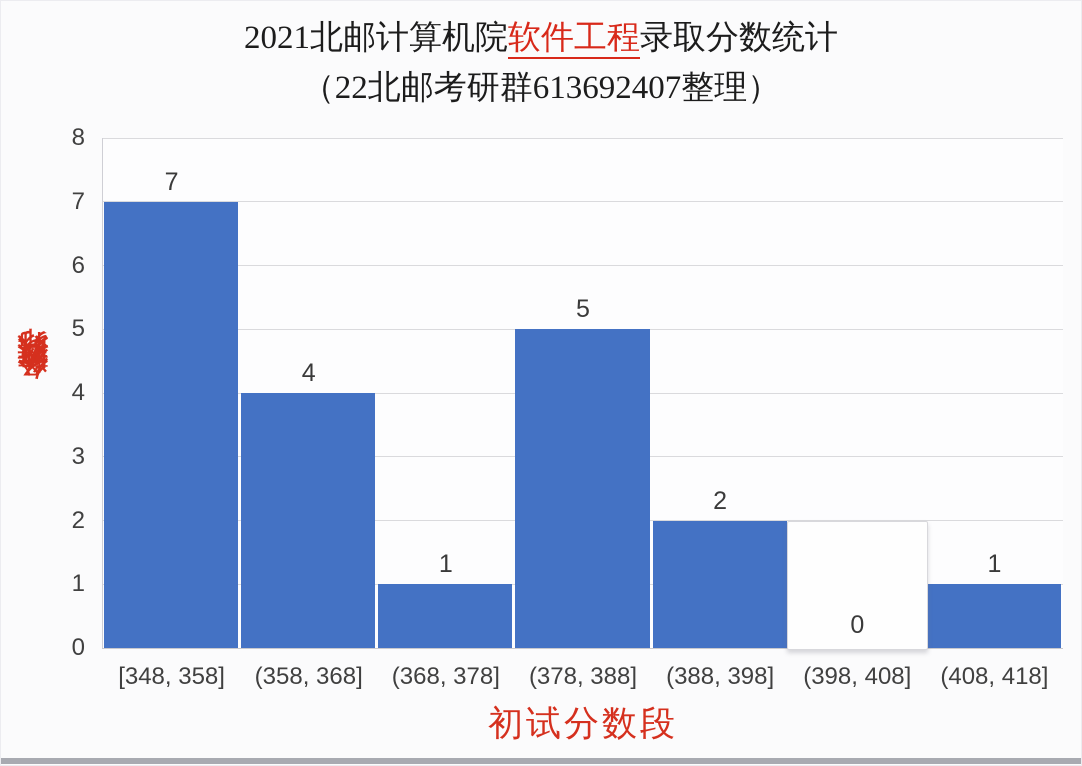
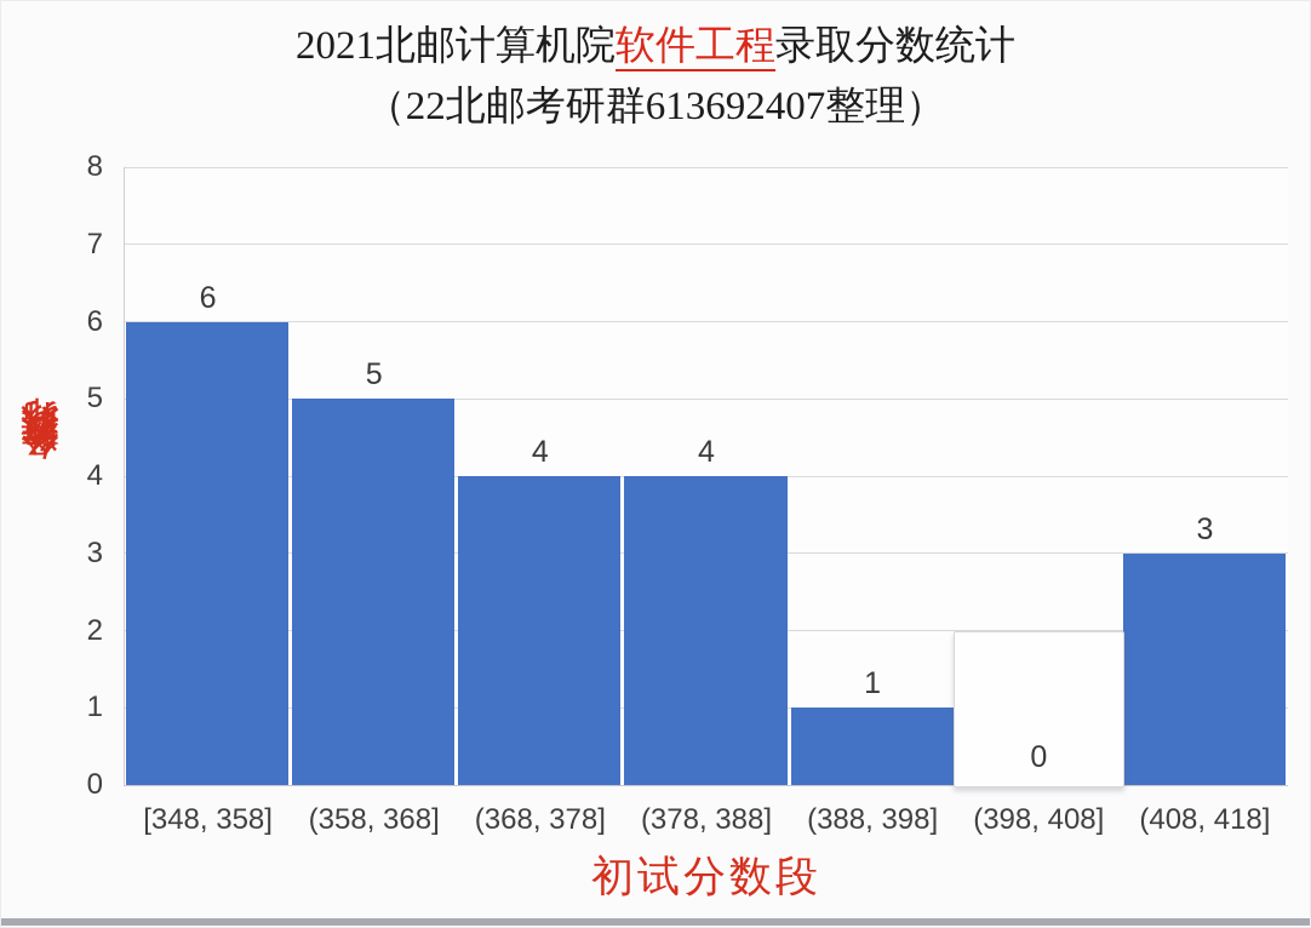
[348, 358]: 7 -> 6
(358, 368]: 4 -> 5
(368, 378]: 1 -> 4
(378, 388]: 5 -> 4
(388, 398]: 2 -> 1
(408, 418]: 1 -> 3
